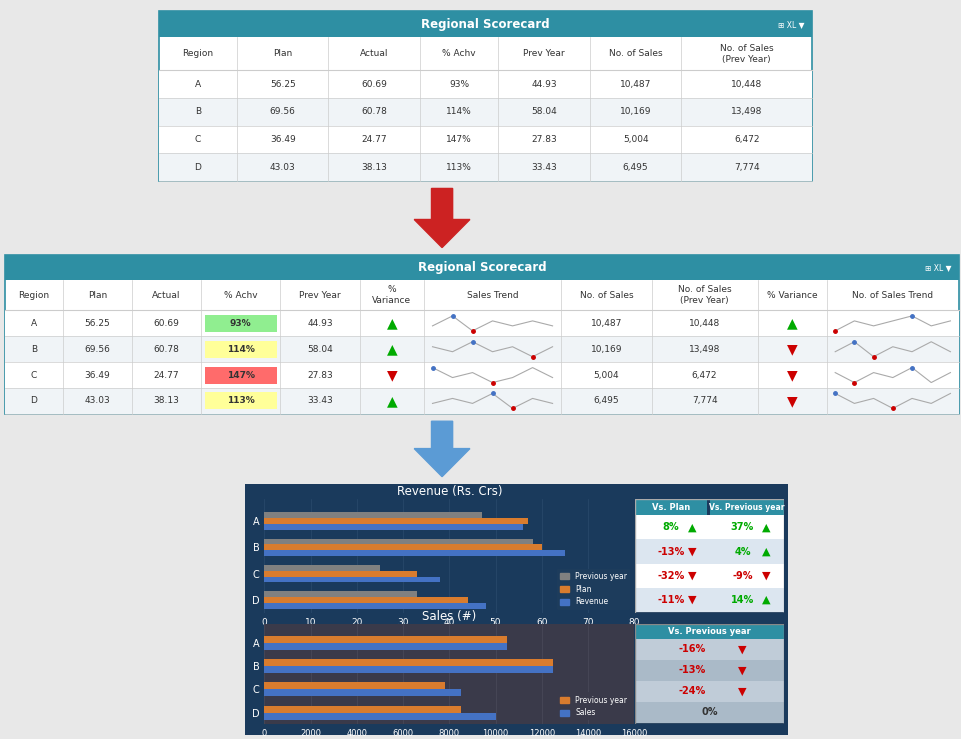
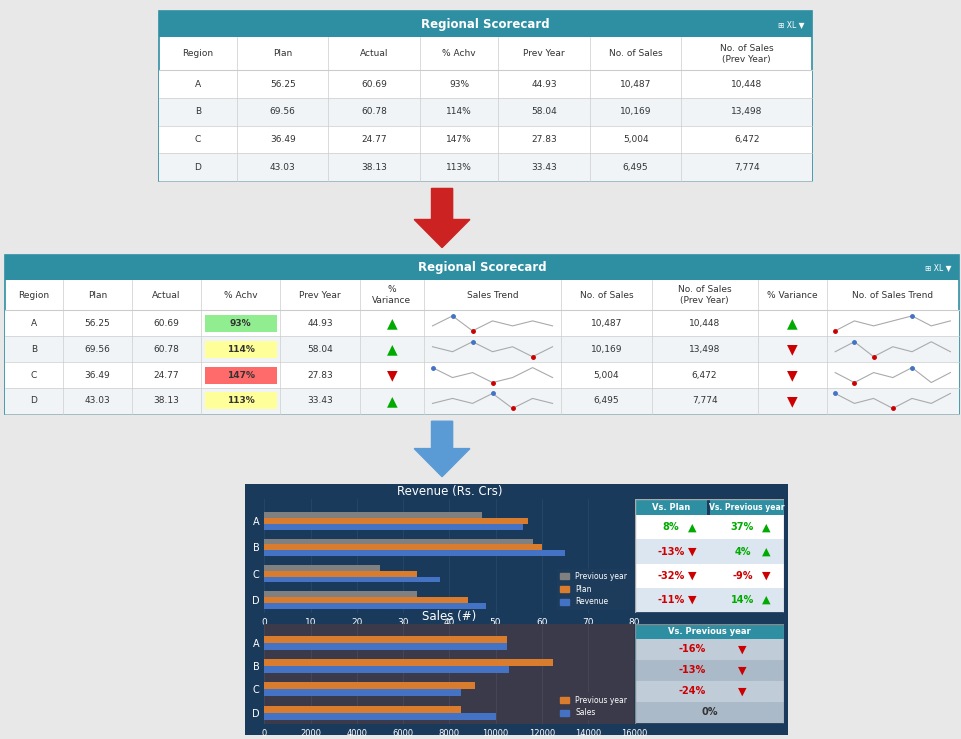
Sales (#)/Sales/B: 12500 -> 10600
Sales (#)/Previous year/C: 7800 -> 9100
